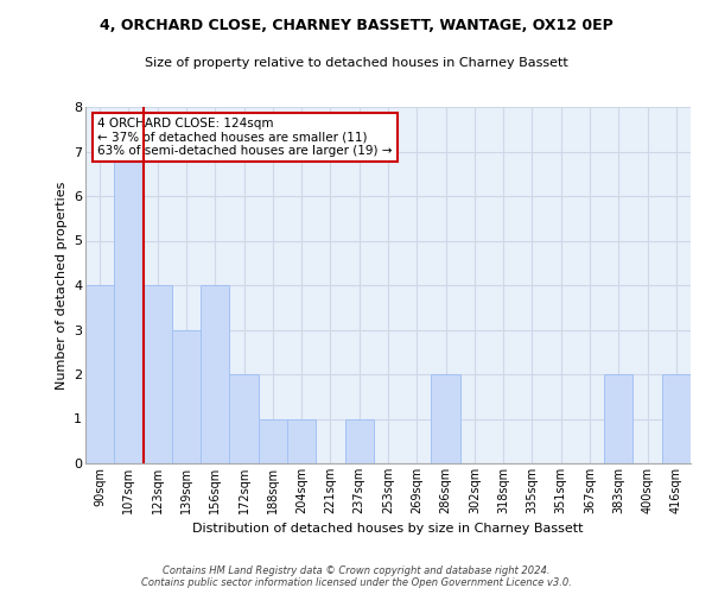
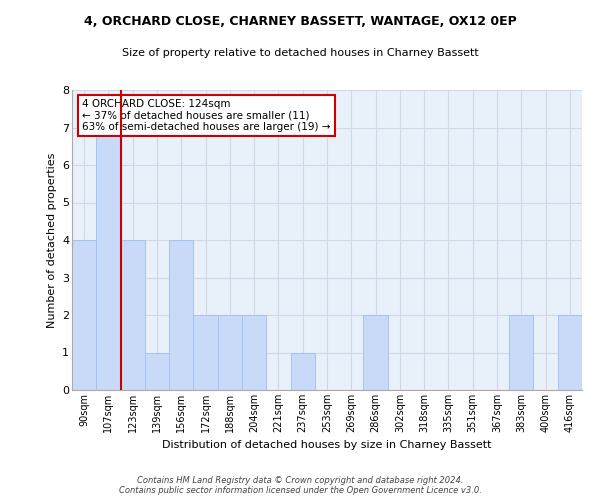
139sqm: 3 -> 1
188sqm: 1 -> 2
204sqm: 1 -> 2
